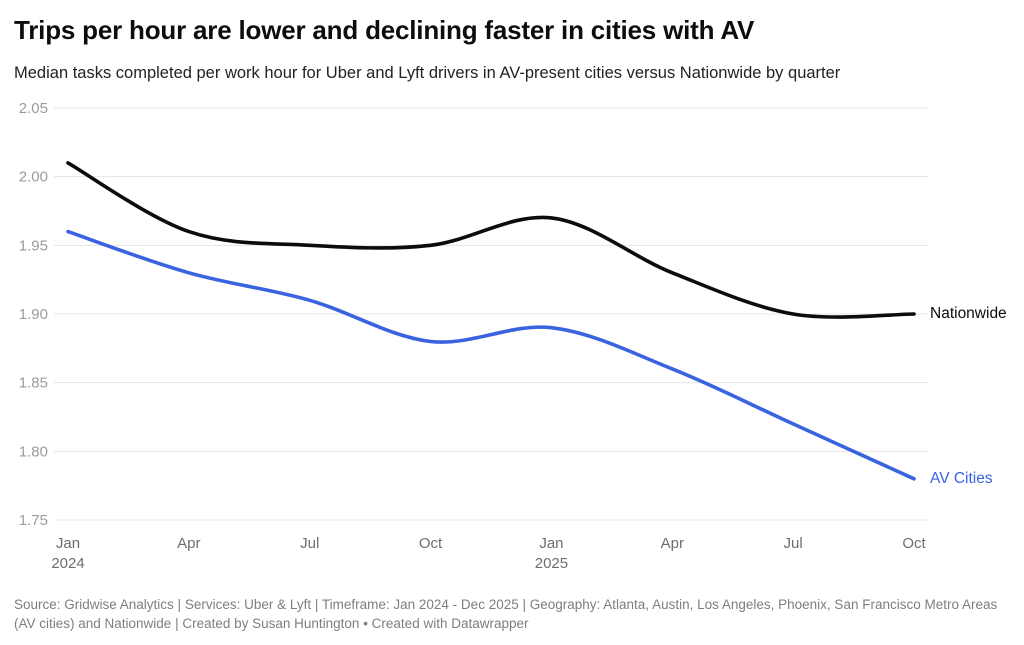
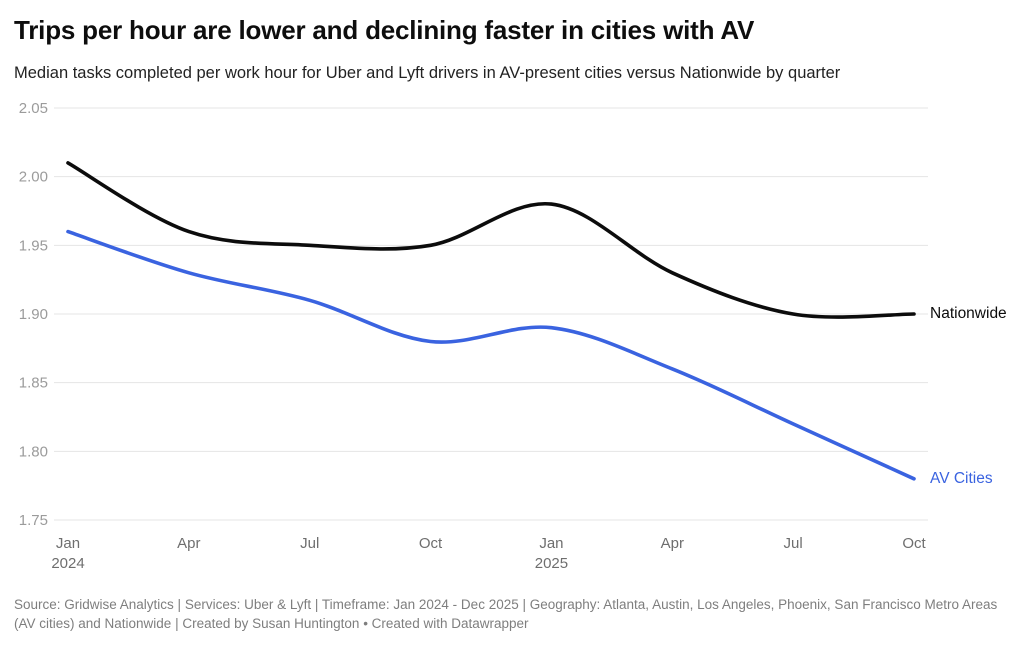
Nationwide/Jan 2025: 1.97 -> 1.98
